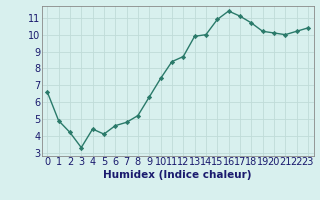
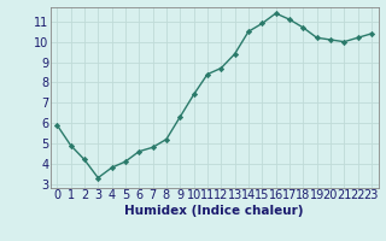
0: 6.6 -> 5.9
4: 4.4 -> 3.8
13: 9.9 -> 9.4
14: 10.0 -> 10.5
